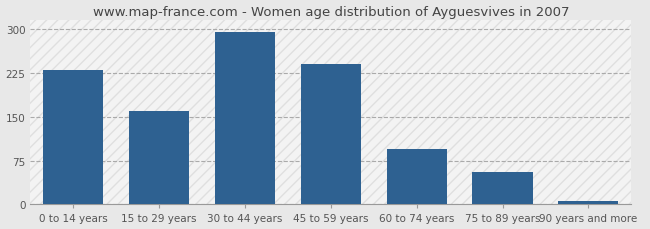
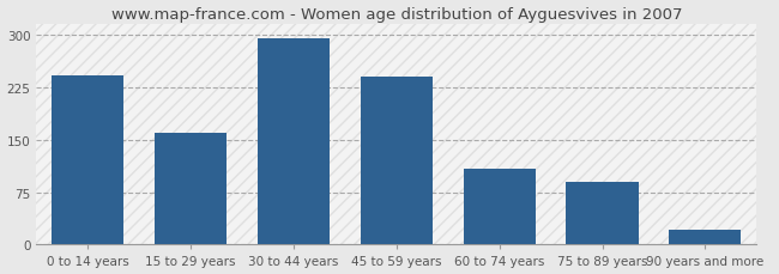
0 to 14 years: 230 -> 242
60 to 74 years: 95 -> 108
75 to 89 years: 55 -> 90
90 years and more: 5 -> 22
